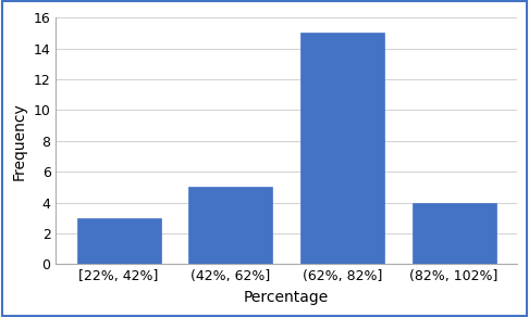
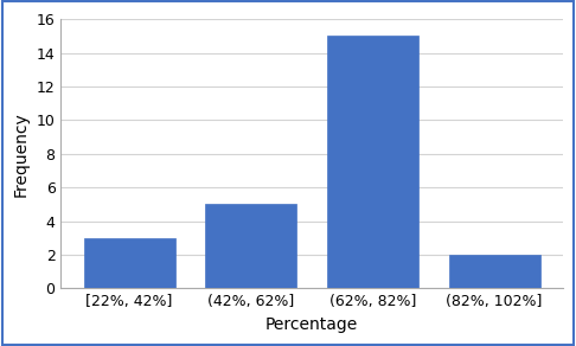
(82%, 102%]: 4 -> 2
